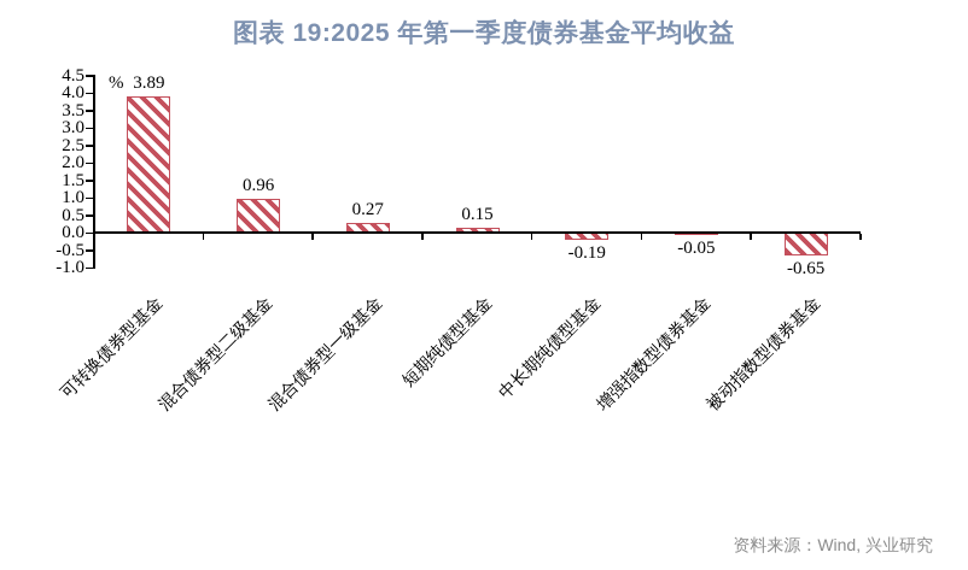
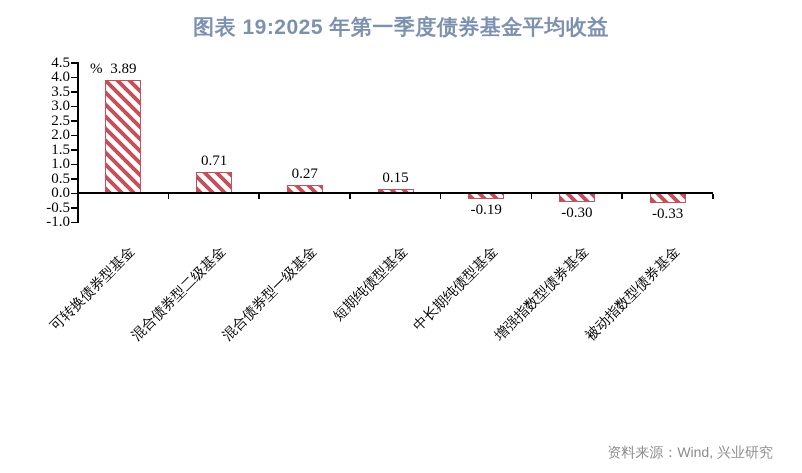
混合债券型二级基金: 0.96 -> 0.71
增强指数型债券基金: -0.05 -> -0.30
被动指数型债券基金: -0.65 -> -0.33
